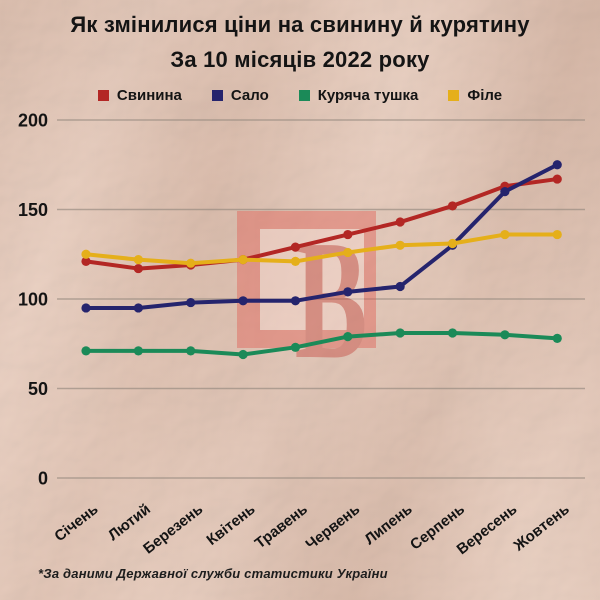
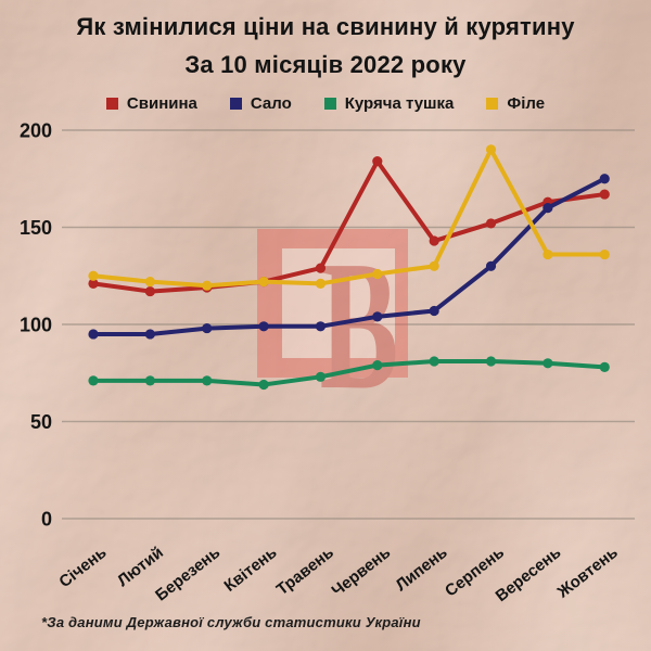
Свинина/Червень: 136 -> 184
Філе/Серпень: 131 -> 190
